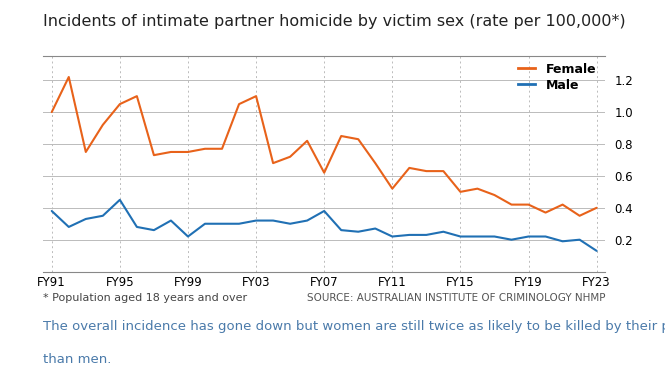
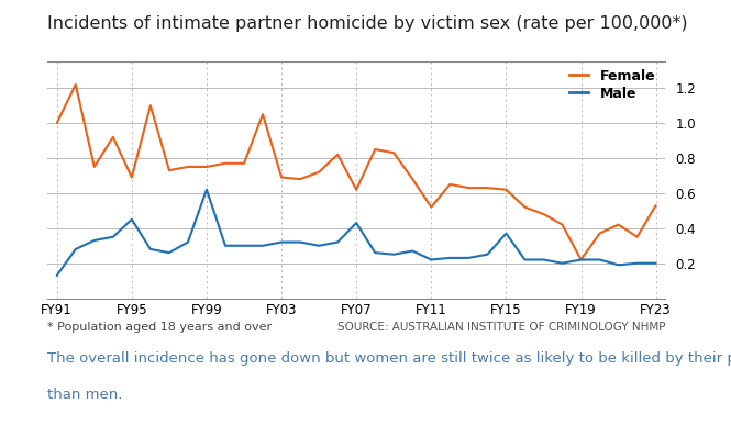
Male/FY91: 0.38 -> 0.13
Female/FY95: 1.05 -> 0.69
Male/FY99: 0.22 -> 0.62
Female/FY03: 1.10 -> 0.69
Male/FY07: 0.38 -> 0.43
Female/FY15: 0.50 -> 0.62
Male/FY15: 0.22 -> 0.37
Female/FY19: 0.42 -> 0.22
Female/FY23: 0.40 -> 0.53
Male/FY23: 0.13 -> 0.20
